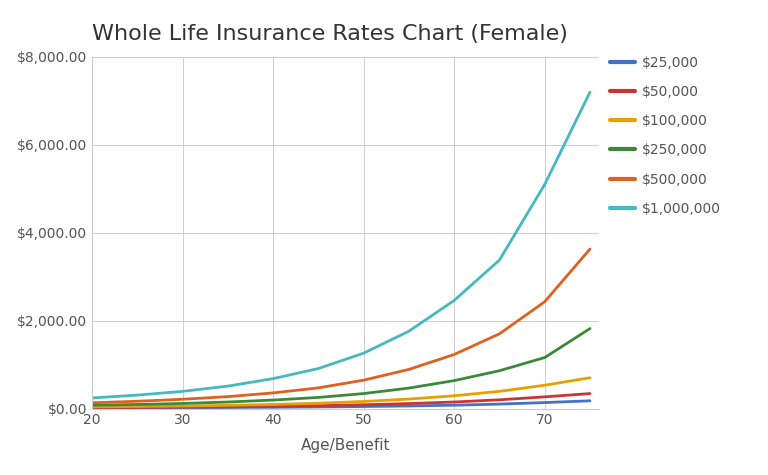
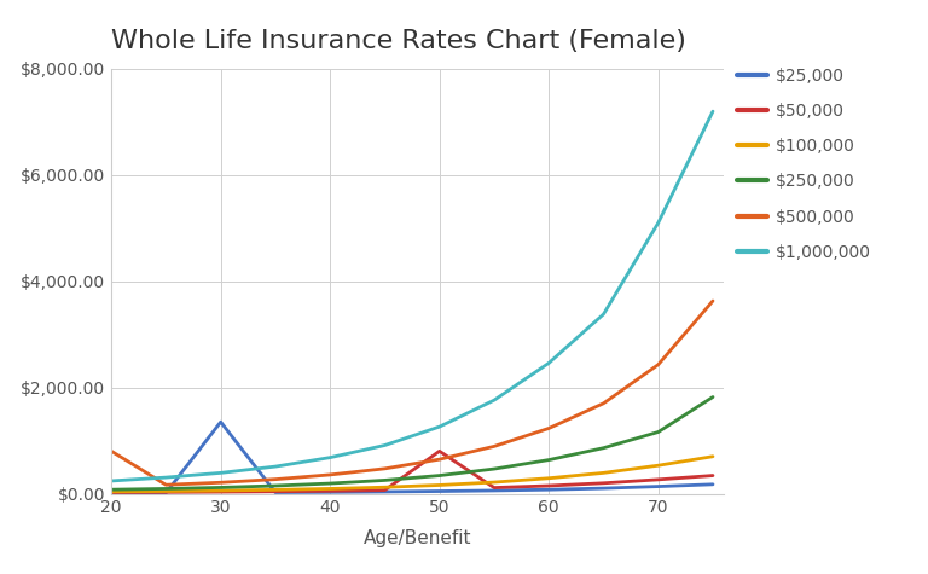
$500,000/20: $130 -> $800
$25,000/30: $20 -> $1,350
$50,000/50: $80 -> $800
